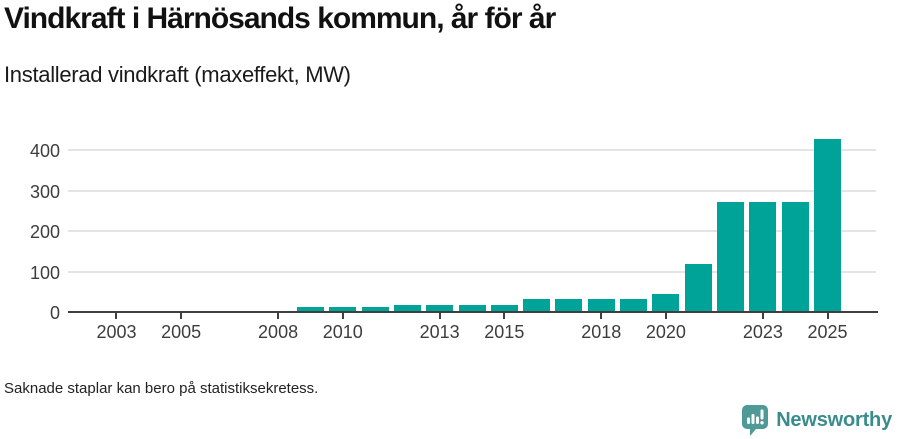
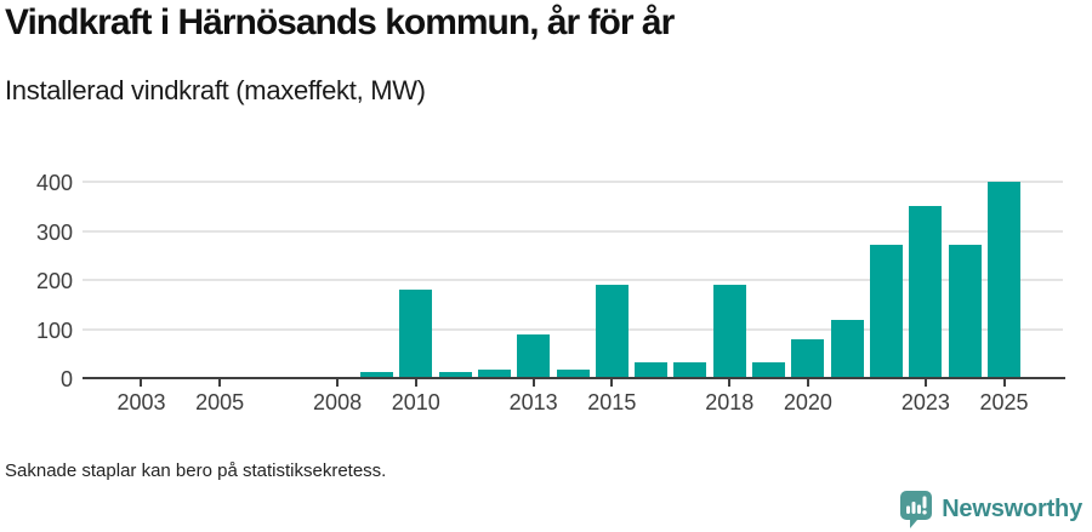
2010: 10 -> 180
2013: 20 -> 90
2015: 20 -> 190
2018: 30 -> 190
2020: 40 -> 80
2023: 270 -> 350
2025: 430 -> 400
